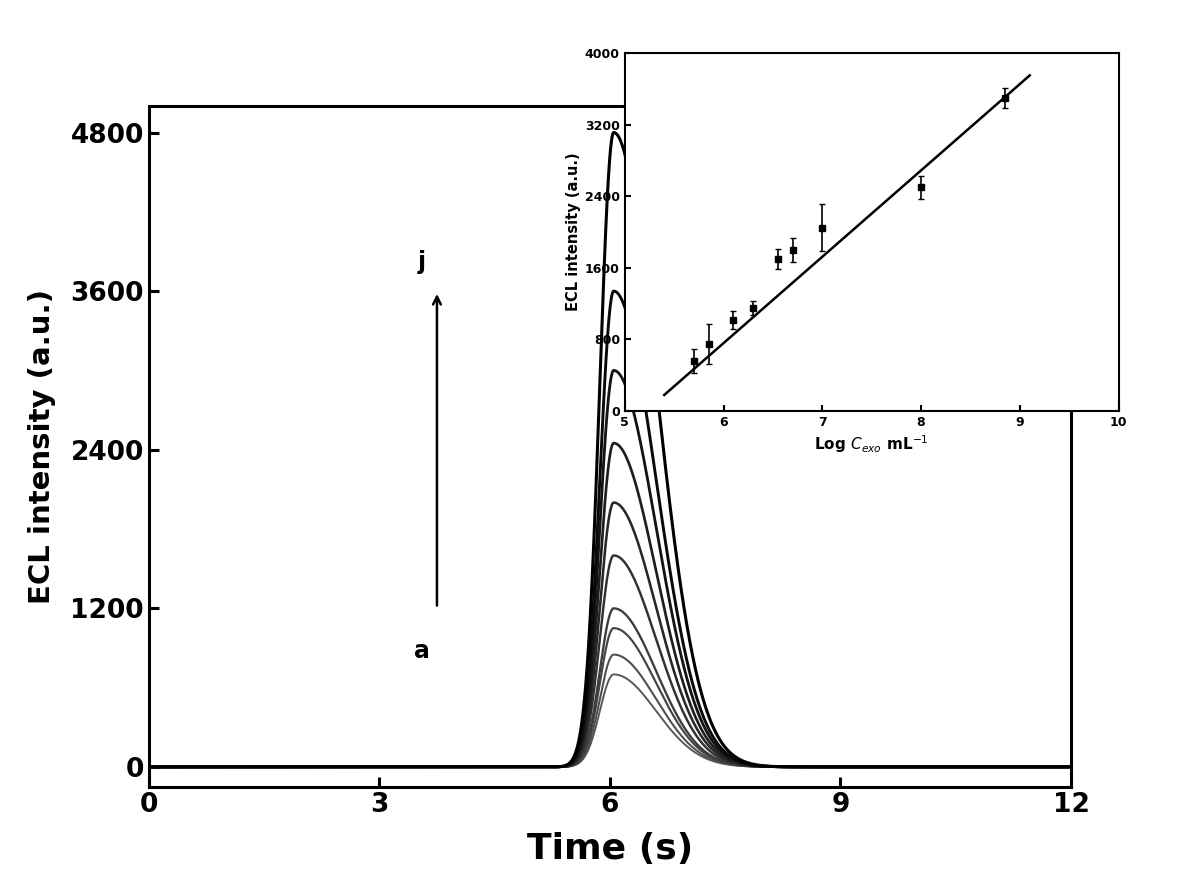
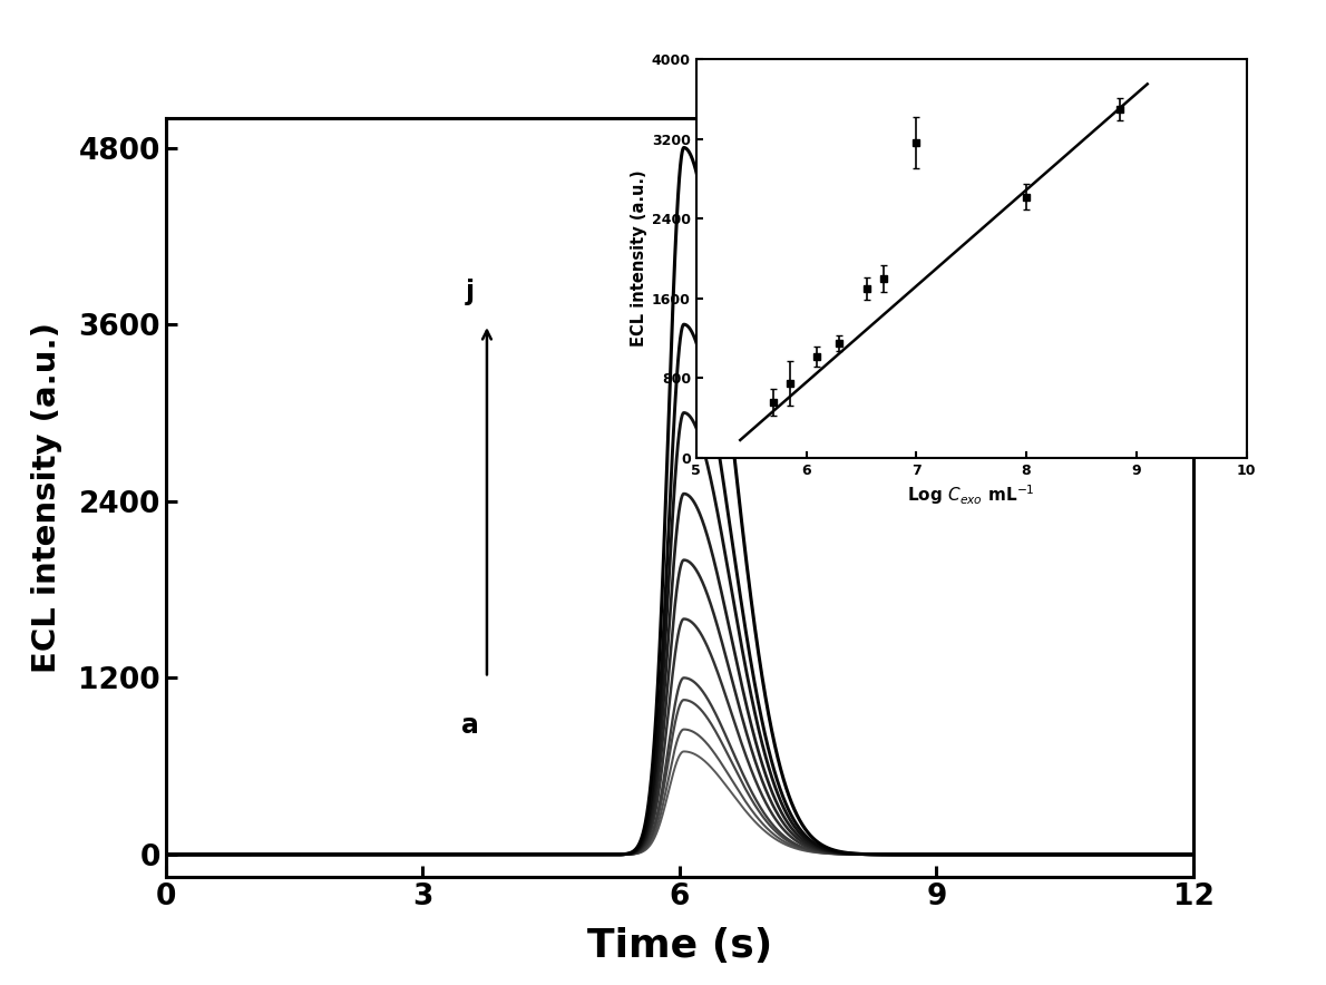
7: 2050 -> 3160
8: 2500 -> 2620
